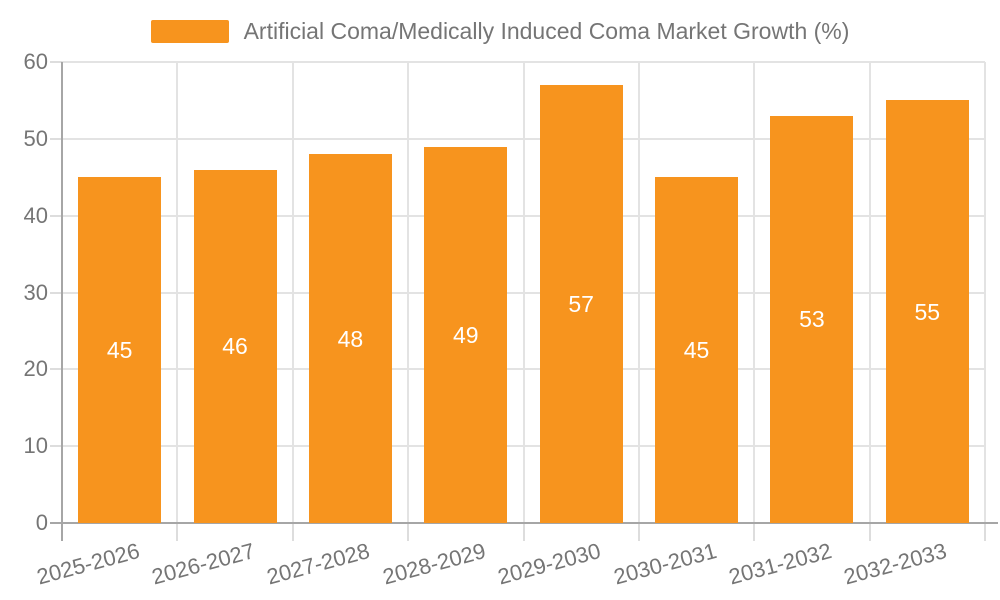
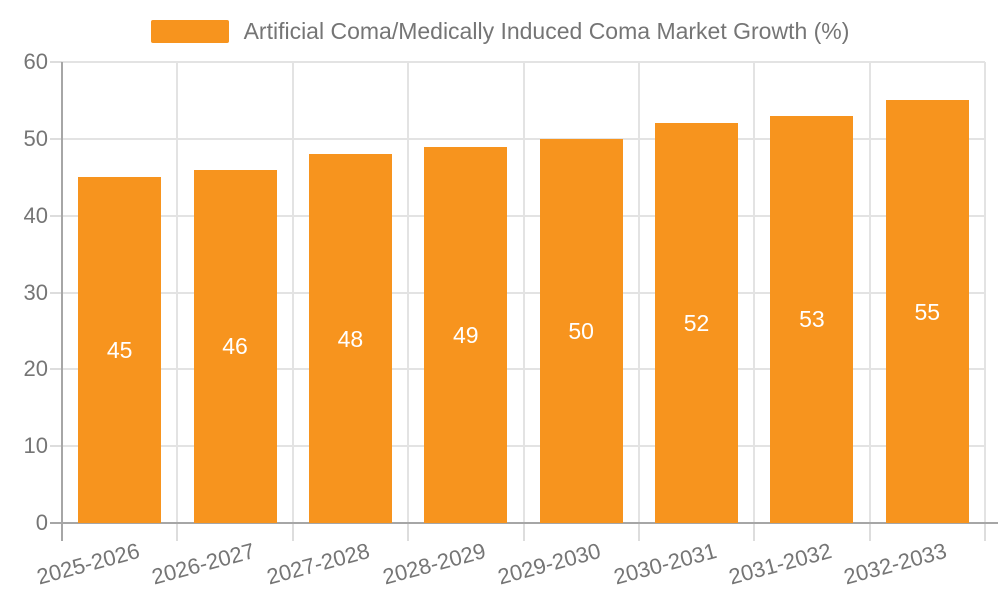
2029-2030: 57 -> 50
2030-2031: 45 -> 52
